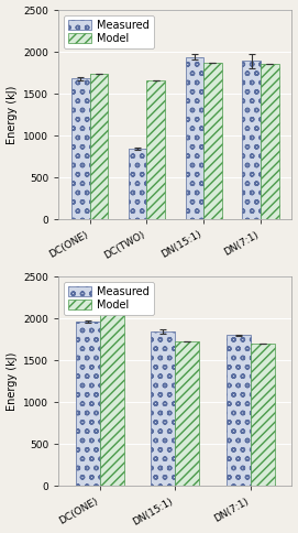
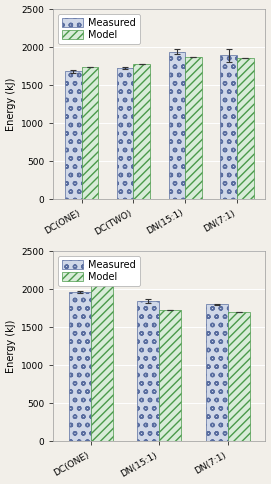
Measured/DC(TWO): 840 -> 1720
Model/DC(TWO): 1660 -> 1780
